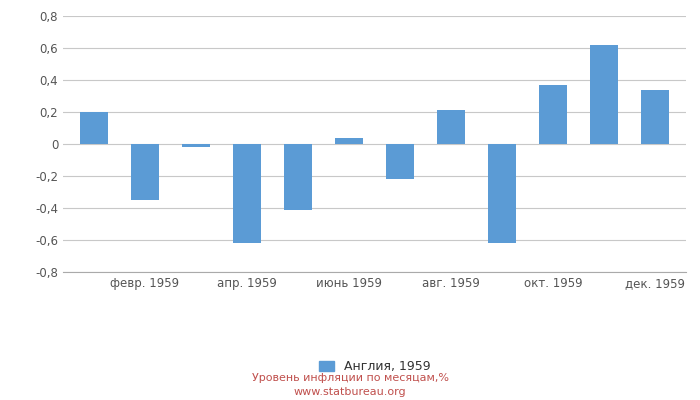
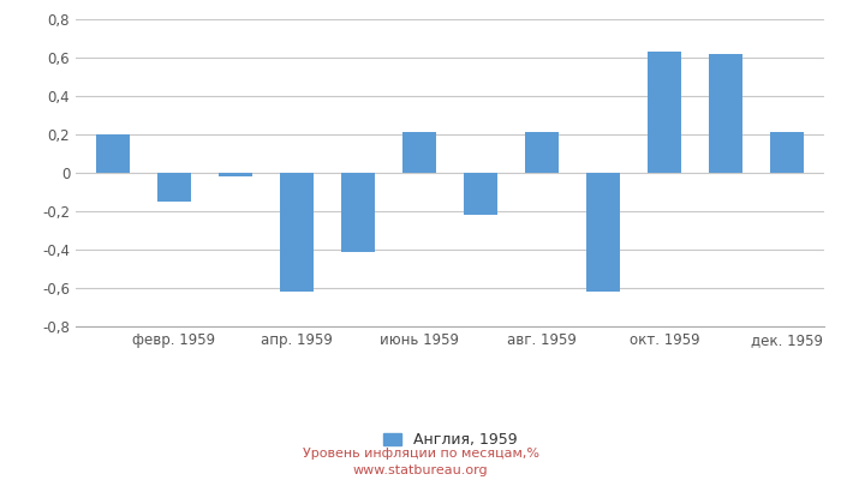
февр. 1959: -0,35 -> -0,15
июнь 1959: 0,04 -> 0,21
окт. 1959: 0,37 -> 0,63
дек. 1959: 0,34 -> 0,21
